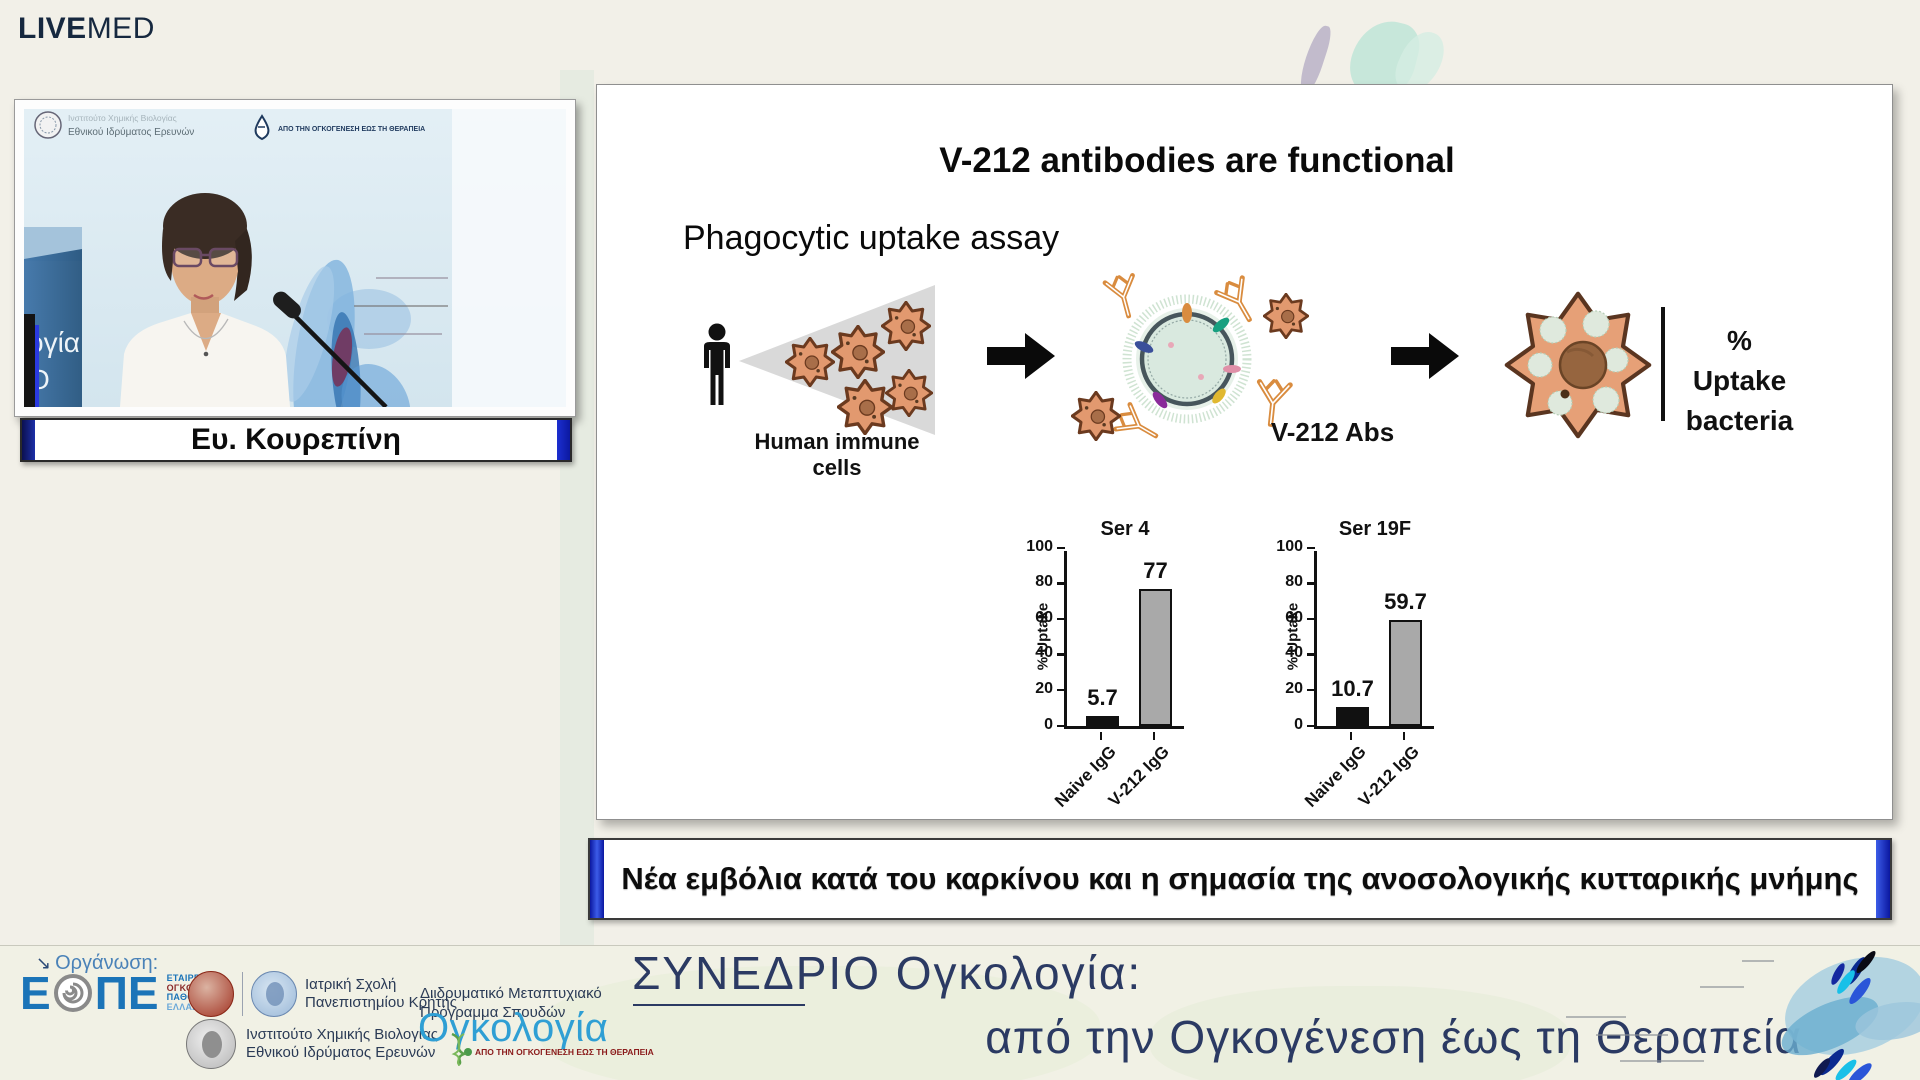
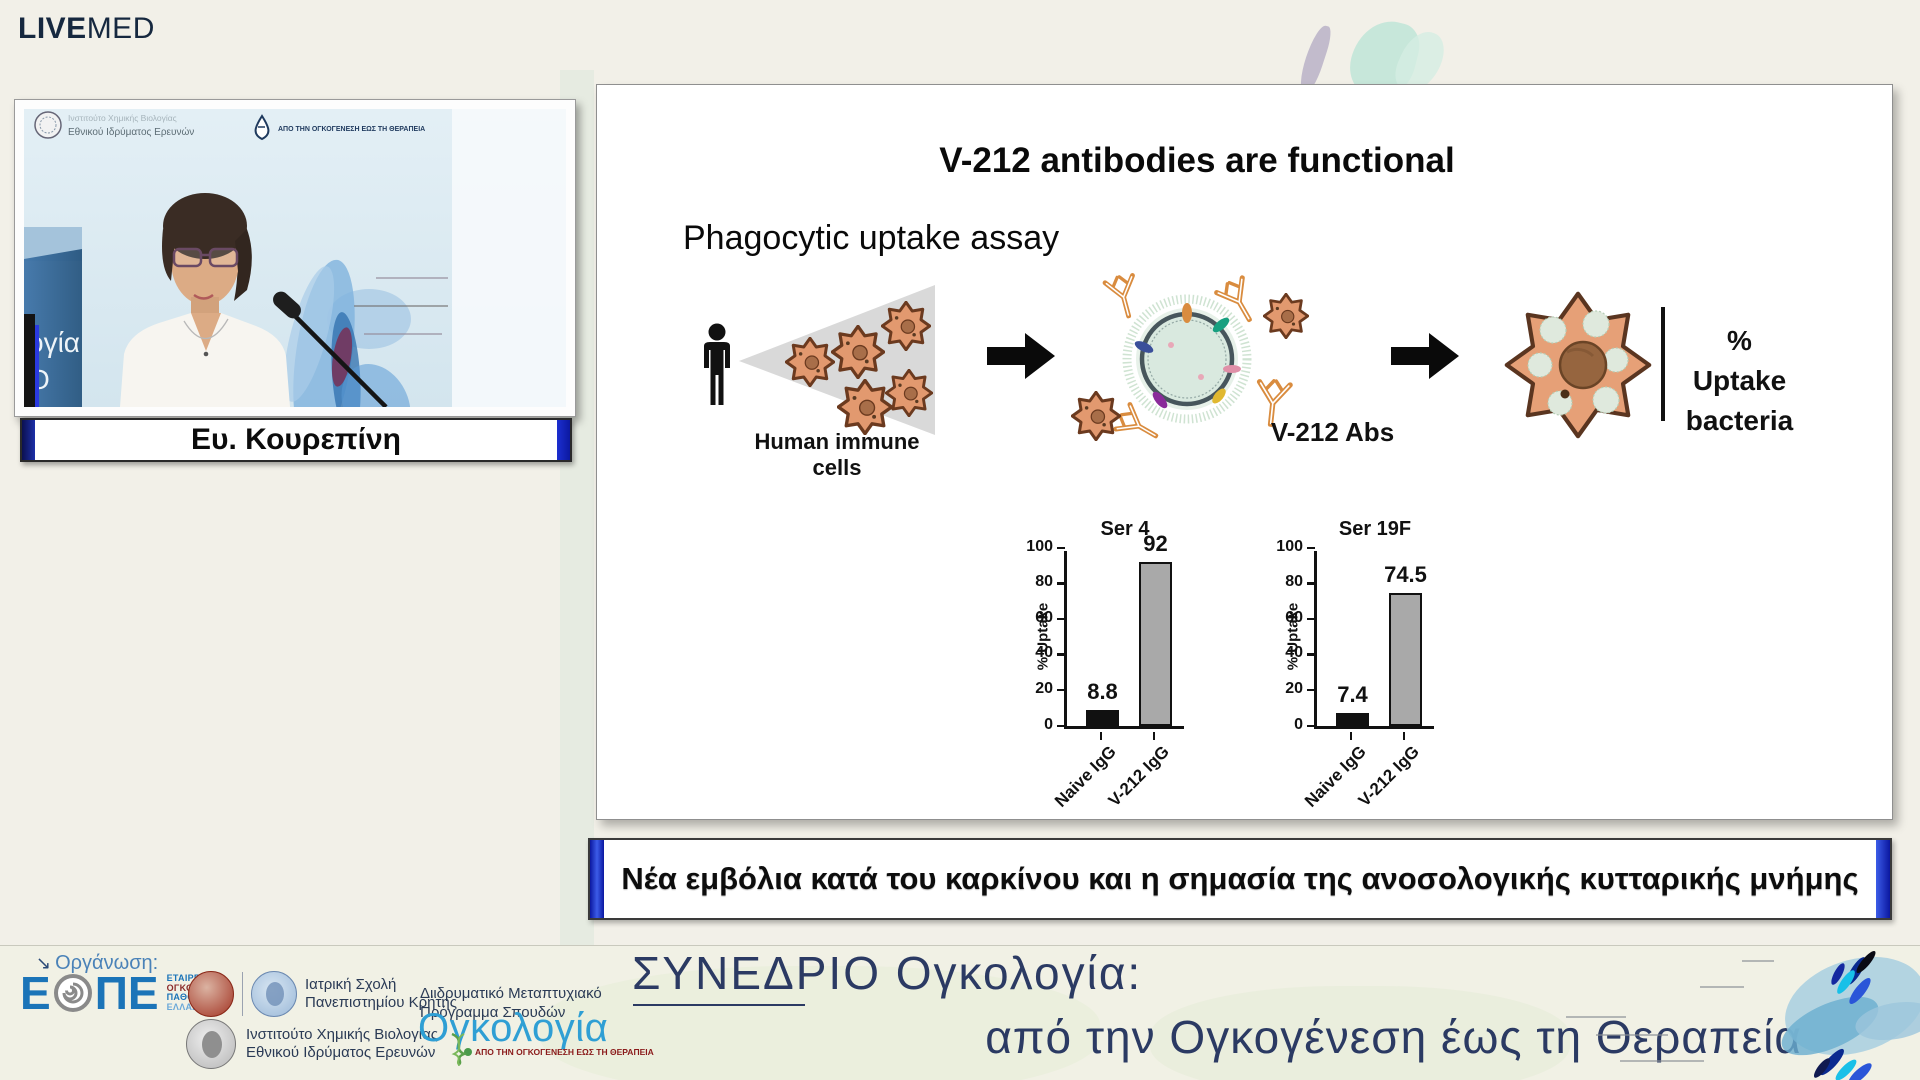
Ser 4/Naive IgG: 5.7 -> 8.8
Ser 4/V-212 IgG: 77 -> 92
Ser 19F/Naive IgG: 10.7 -> 7.4
Ser 19F/V-212 IgG: 59.7 -> 74.5
